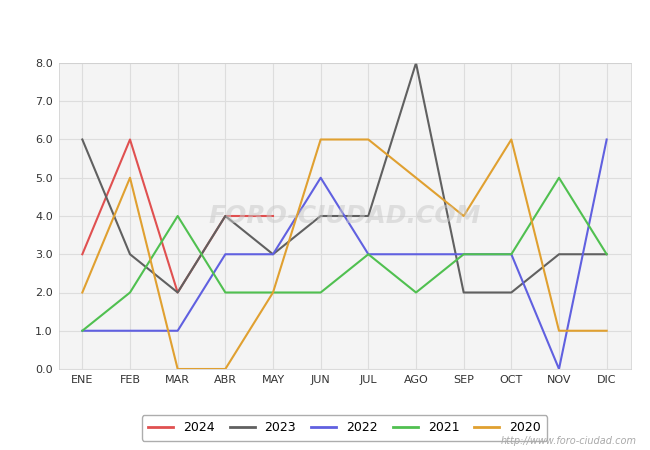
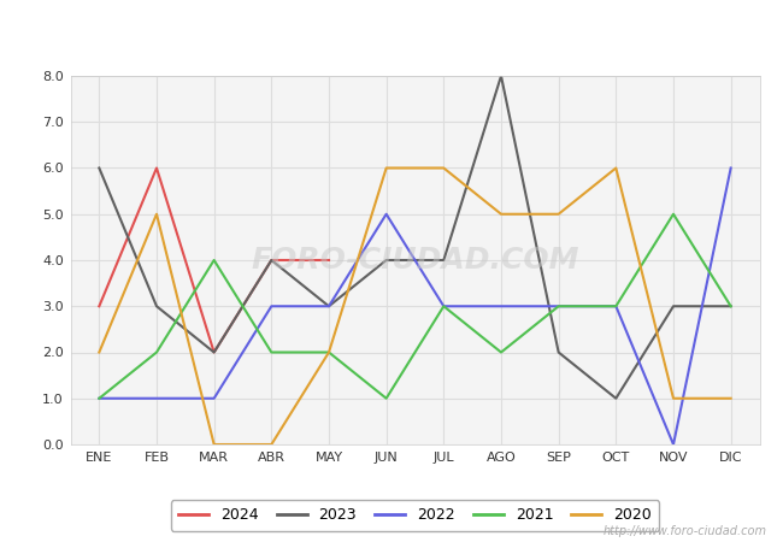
2021/JUN: 2 -> 1
2020/SEP: 4 -> 5
2023/OCT: 2 -> 1
